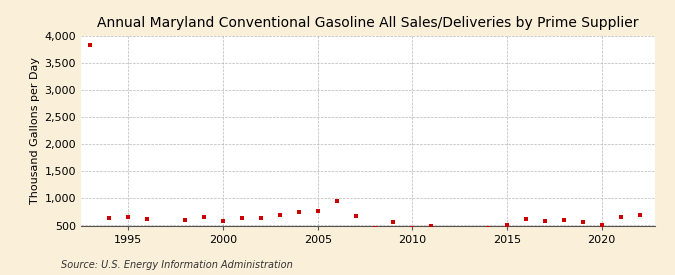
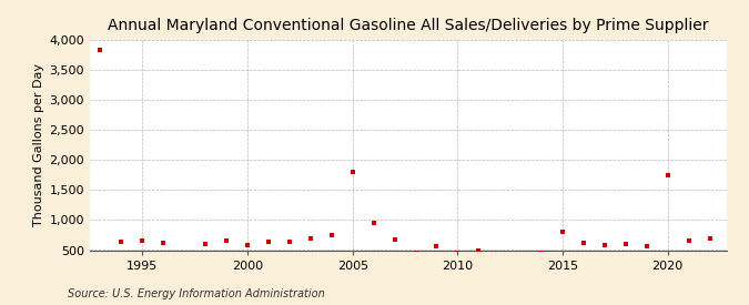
2005: 760 -> 1,800
2015: 510 -> 800
2020: 510 -> 1,740
